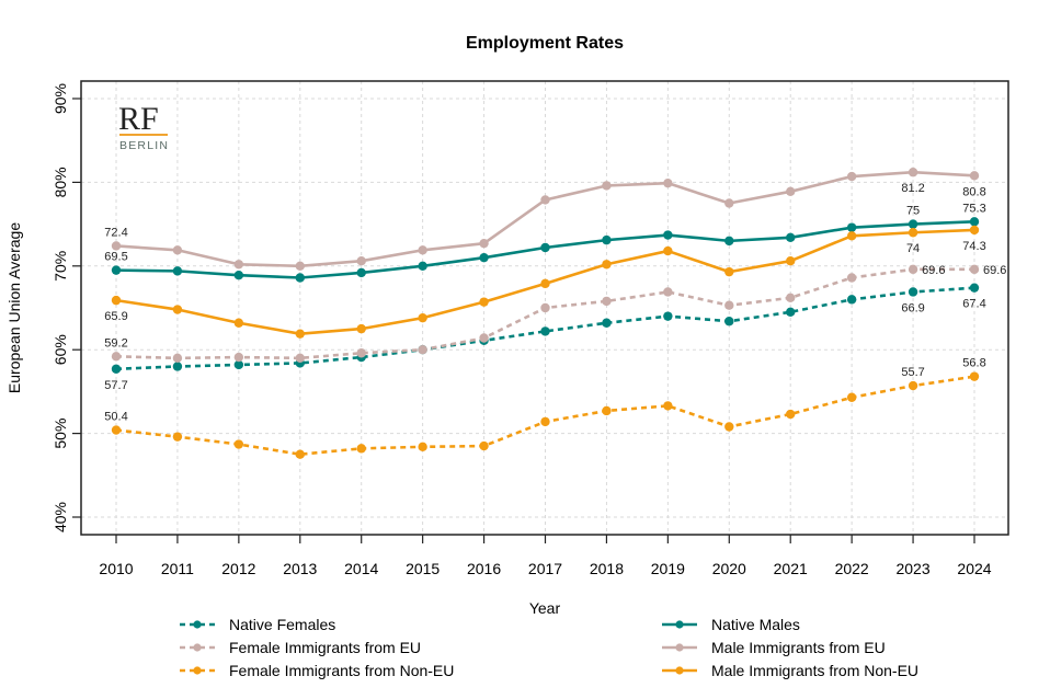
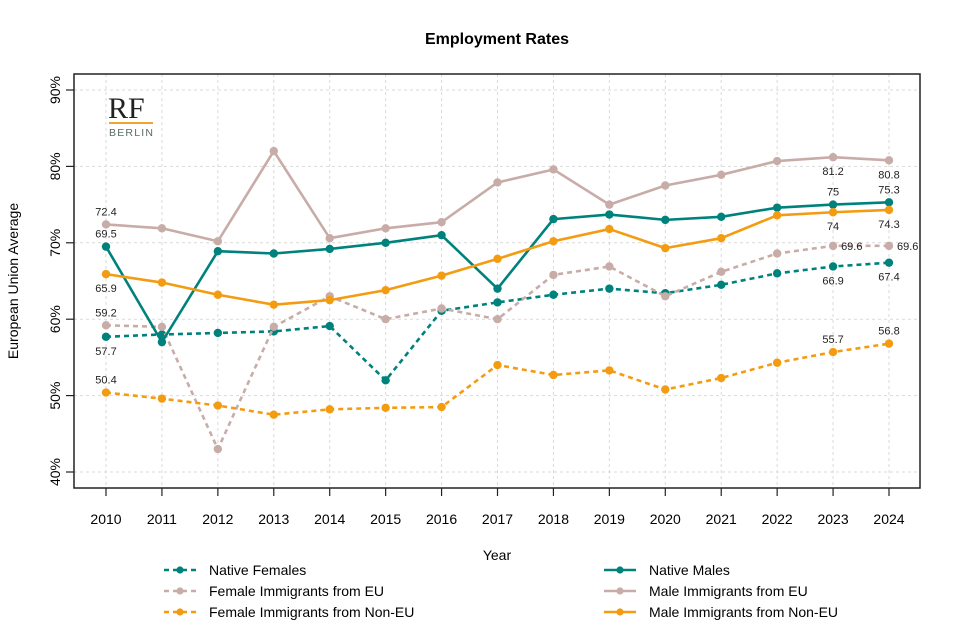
Native Males/2011: 69% -> 57%
Female Immigrants from EU/2012: 59% -> 43%
Male Immigrants from EU/2013: 70% -> 82%
Female Immigrants from EU/2014: 60% -> 63%
Native Females/2015: 60% -> 52%
Female Immigrants from EU/2017: 65% -> 60%
Female Immigrants from Non-EU/2017: 51% -> 54%
Native Males/2017: 72% -> 64%
Male Immigrants from EU/2019: 80% -> 75%
Female Immigrants from EU/2020: 65% -> 63%
